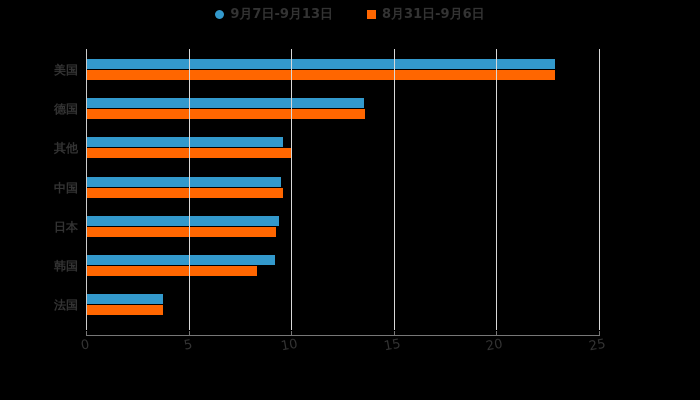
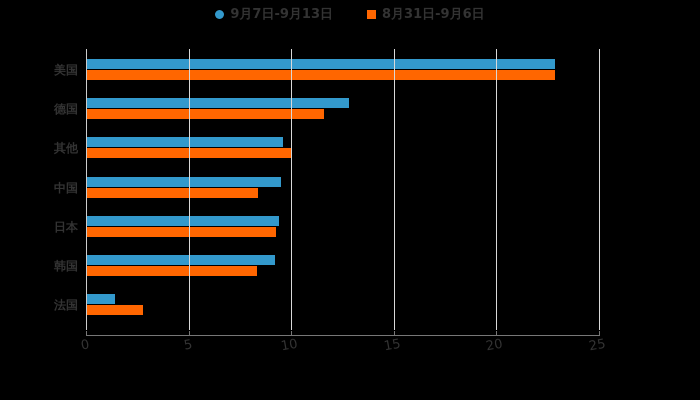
9月7日-9月13日/德国: 13.6 -> 12.8
8月31日-9月6日/德国: 13.6 -> 11.6
8月31日-9月6日/中国: 9.6 -> 8.4
9月7日-9月13日/法国: 3.8 -> 1.4
8月31日-9月6日/法国: 3.8 -> 2.8
